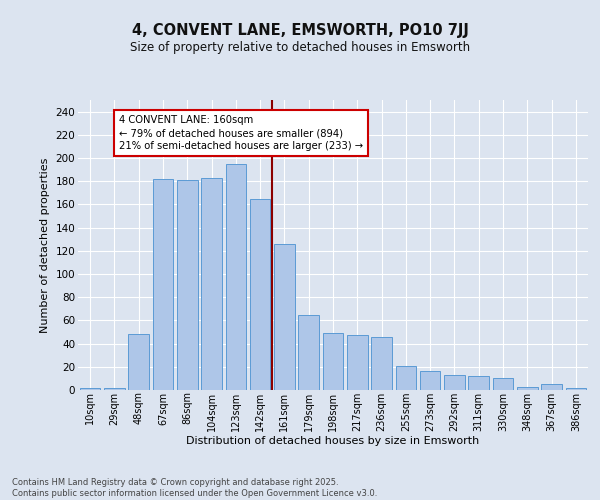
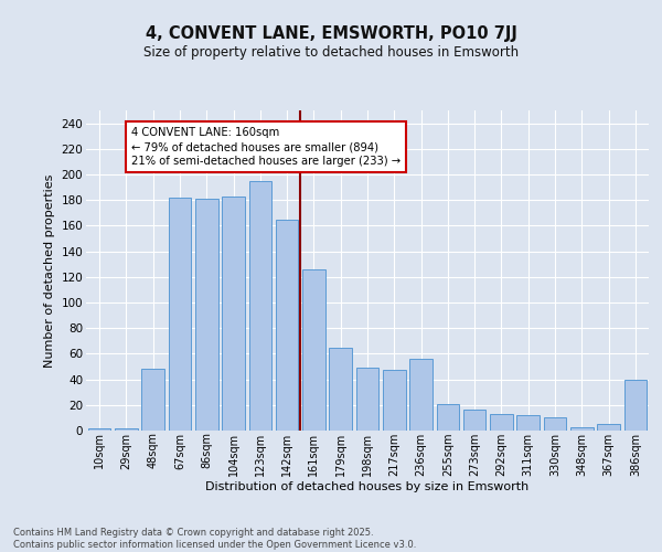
236sqm: 46 -> 56
386sqm: 2 -> 40
